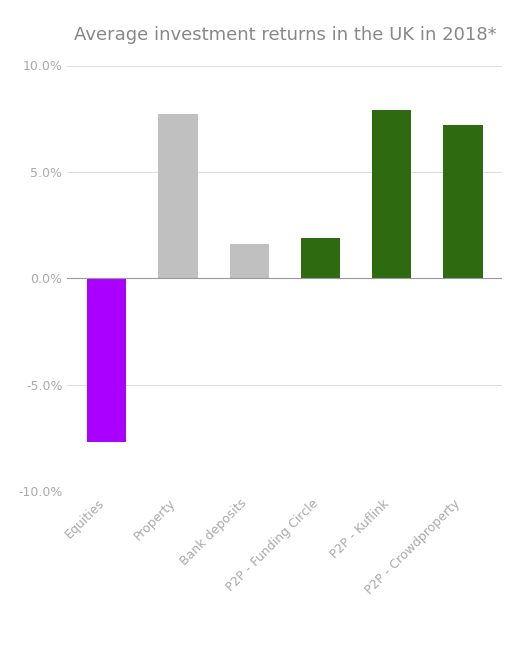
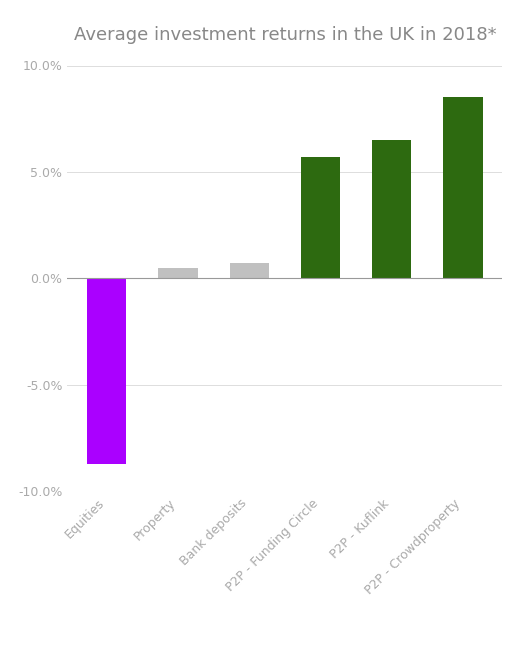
Equities: -7.7% -> -8.7%
Property: 7.7% -> 0.5%
Bank deposits: 1.6% -> 0.7%
P2P - Funding Circle: 1.9% -> 5.7%
P2P - Kuflink: 7.9% -> 6.5%
P2P - Crowdproperty: 7.2% -> 8.5%
